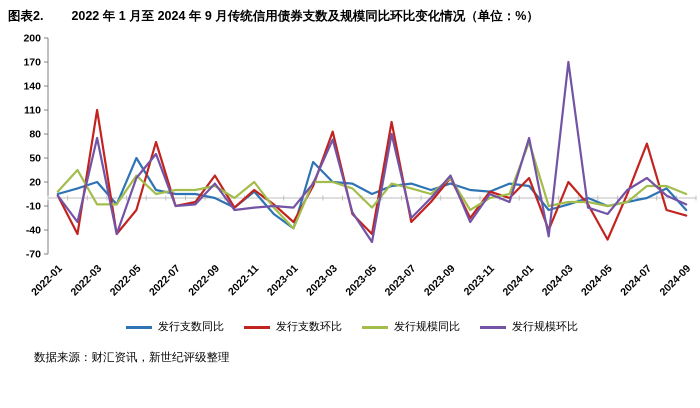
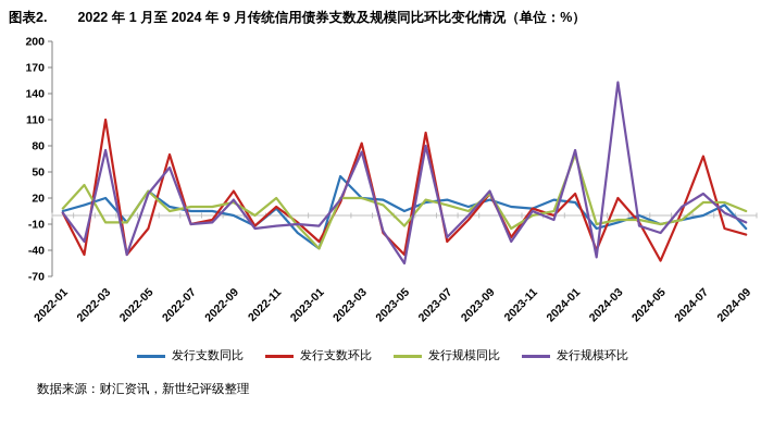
发行支数同比/2022-05: 50 -> 30
发行规模环比/2024-03: 170 -> 150
